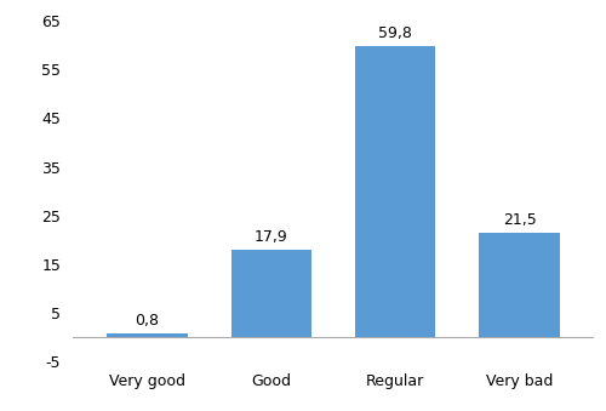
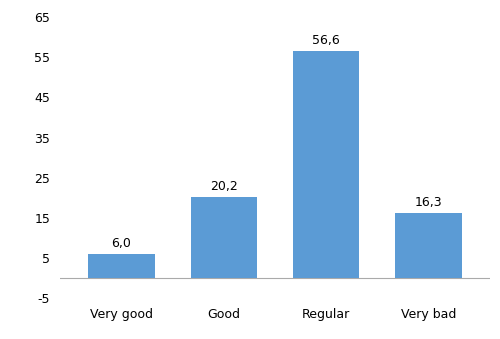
Very good: 0,8 -> 6,0
Good: 17,9 -> 20,2
Regular: 59,8 -> 56,6
Very bad: 21,5 -> 16,3
